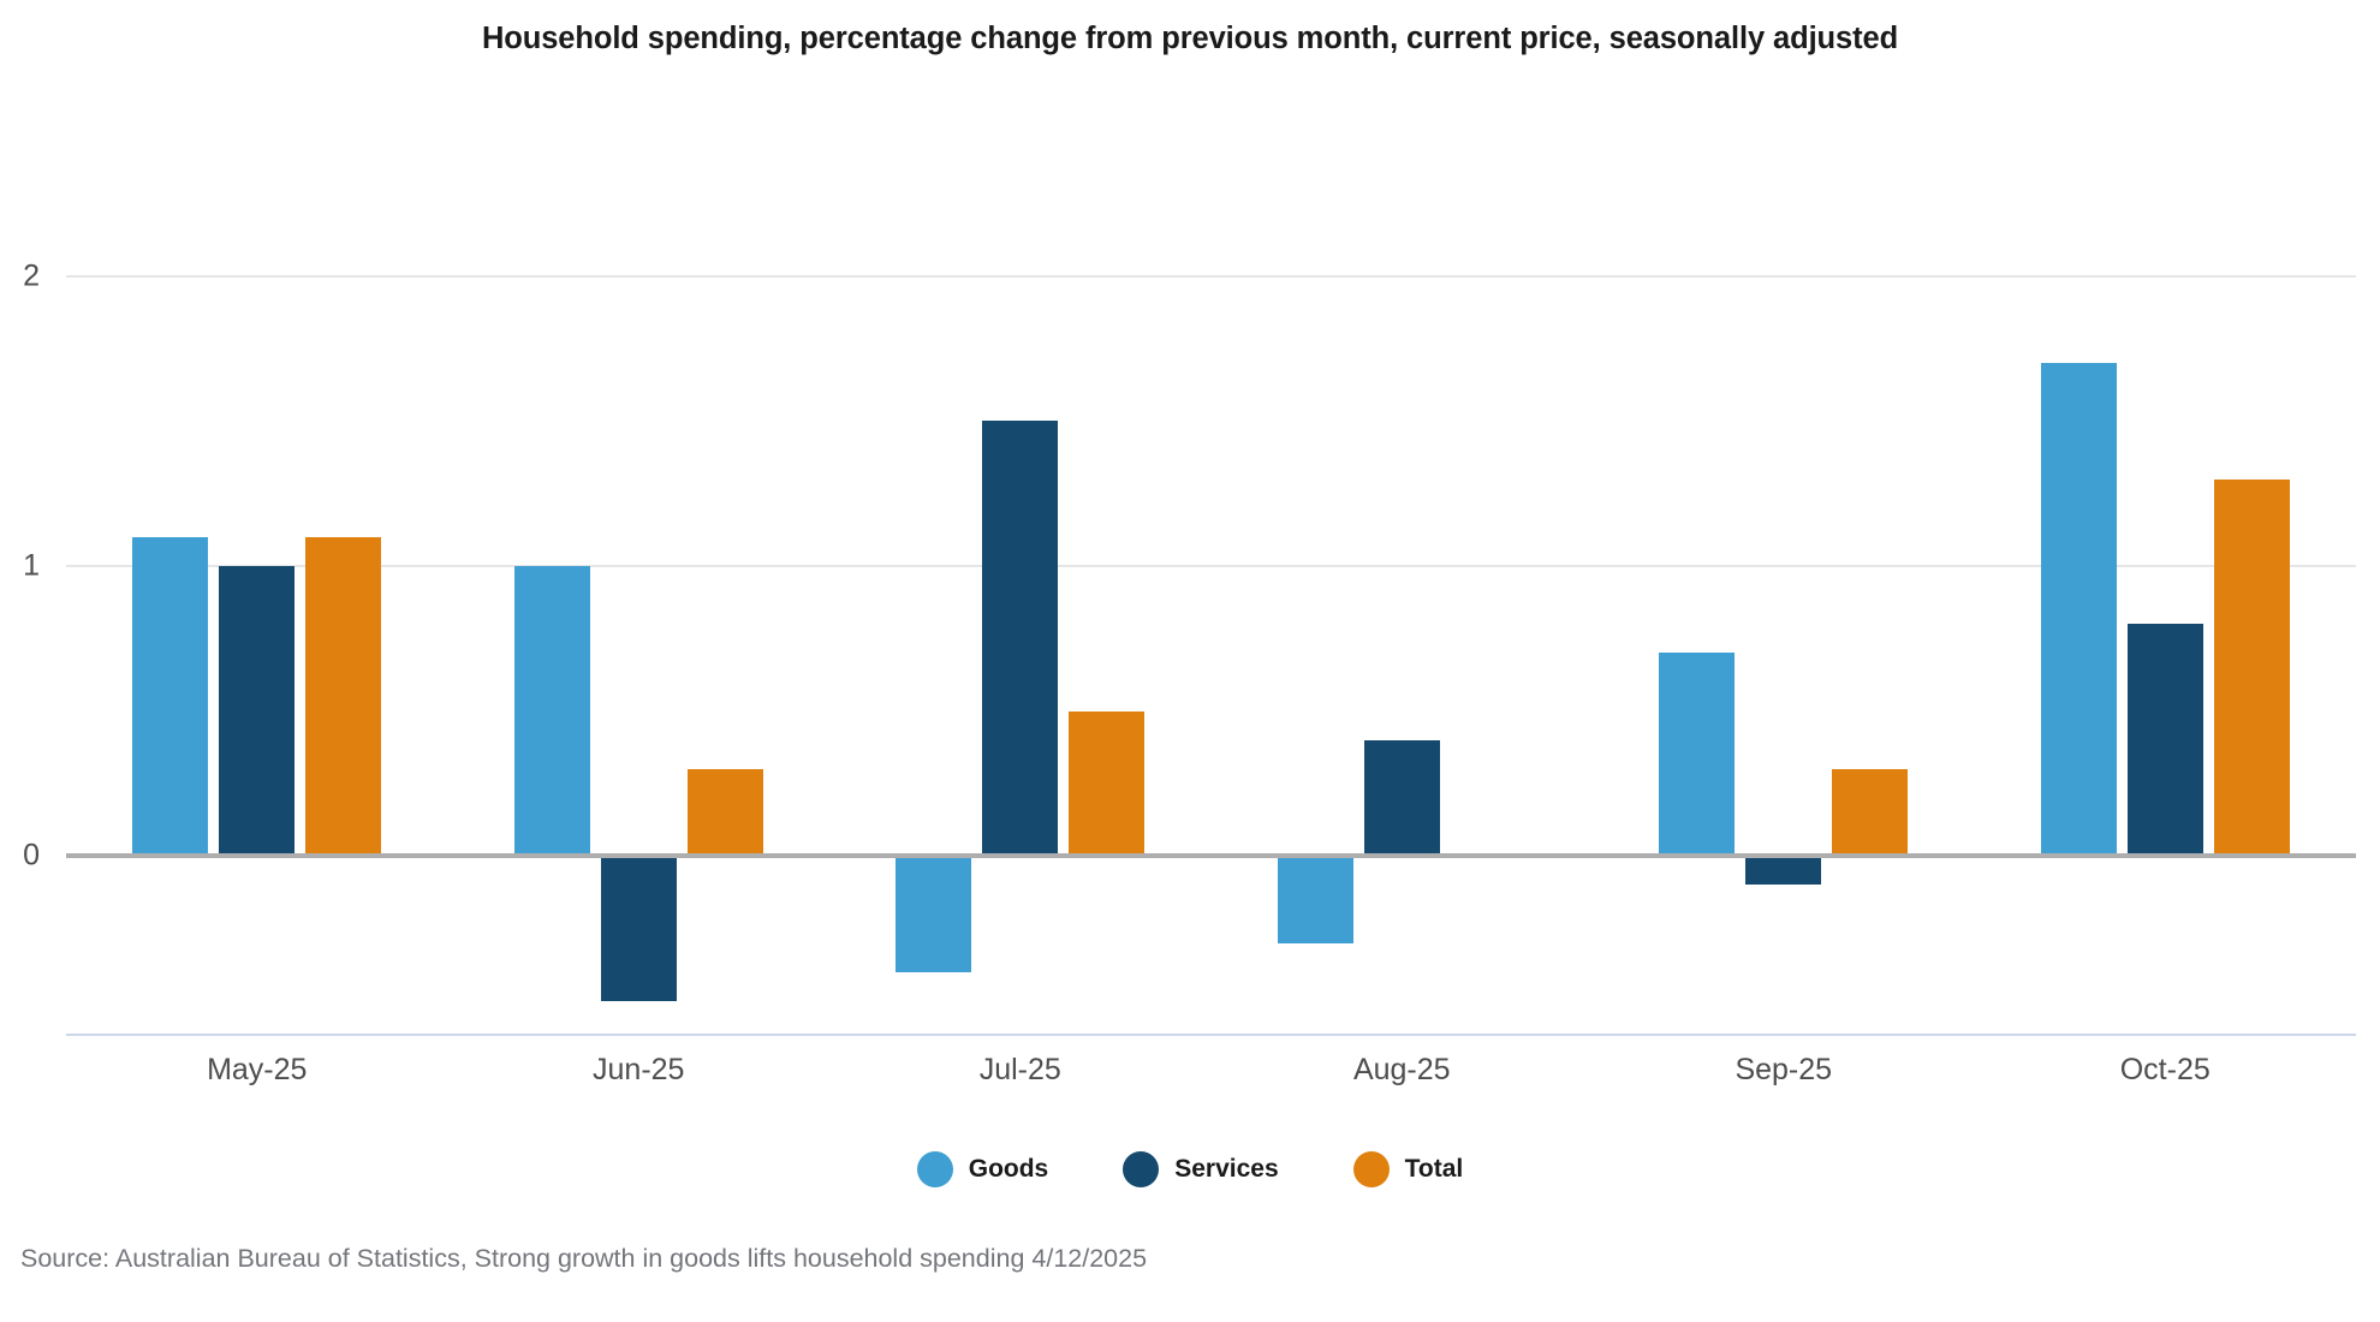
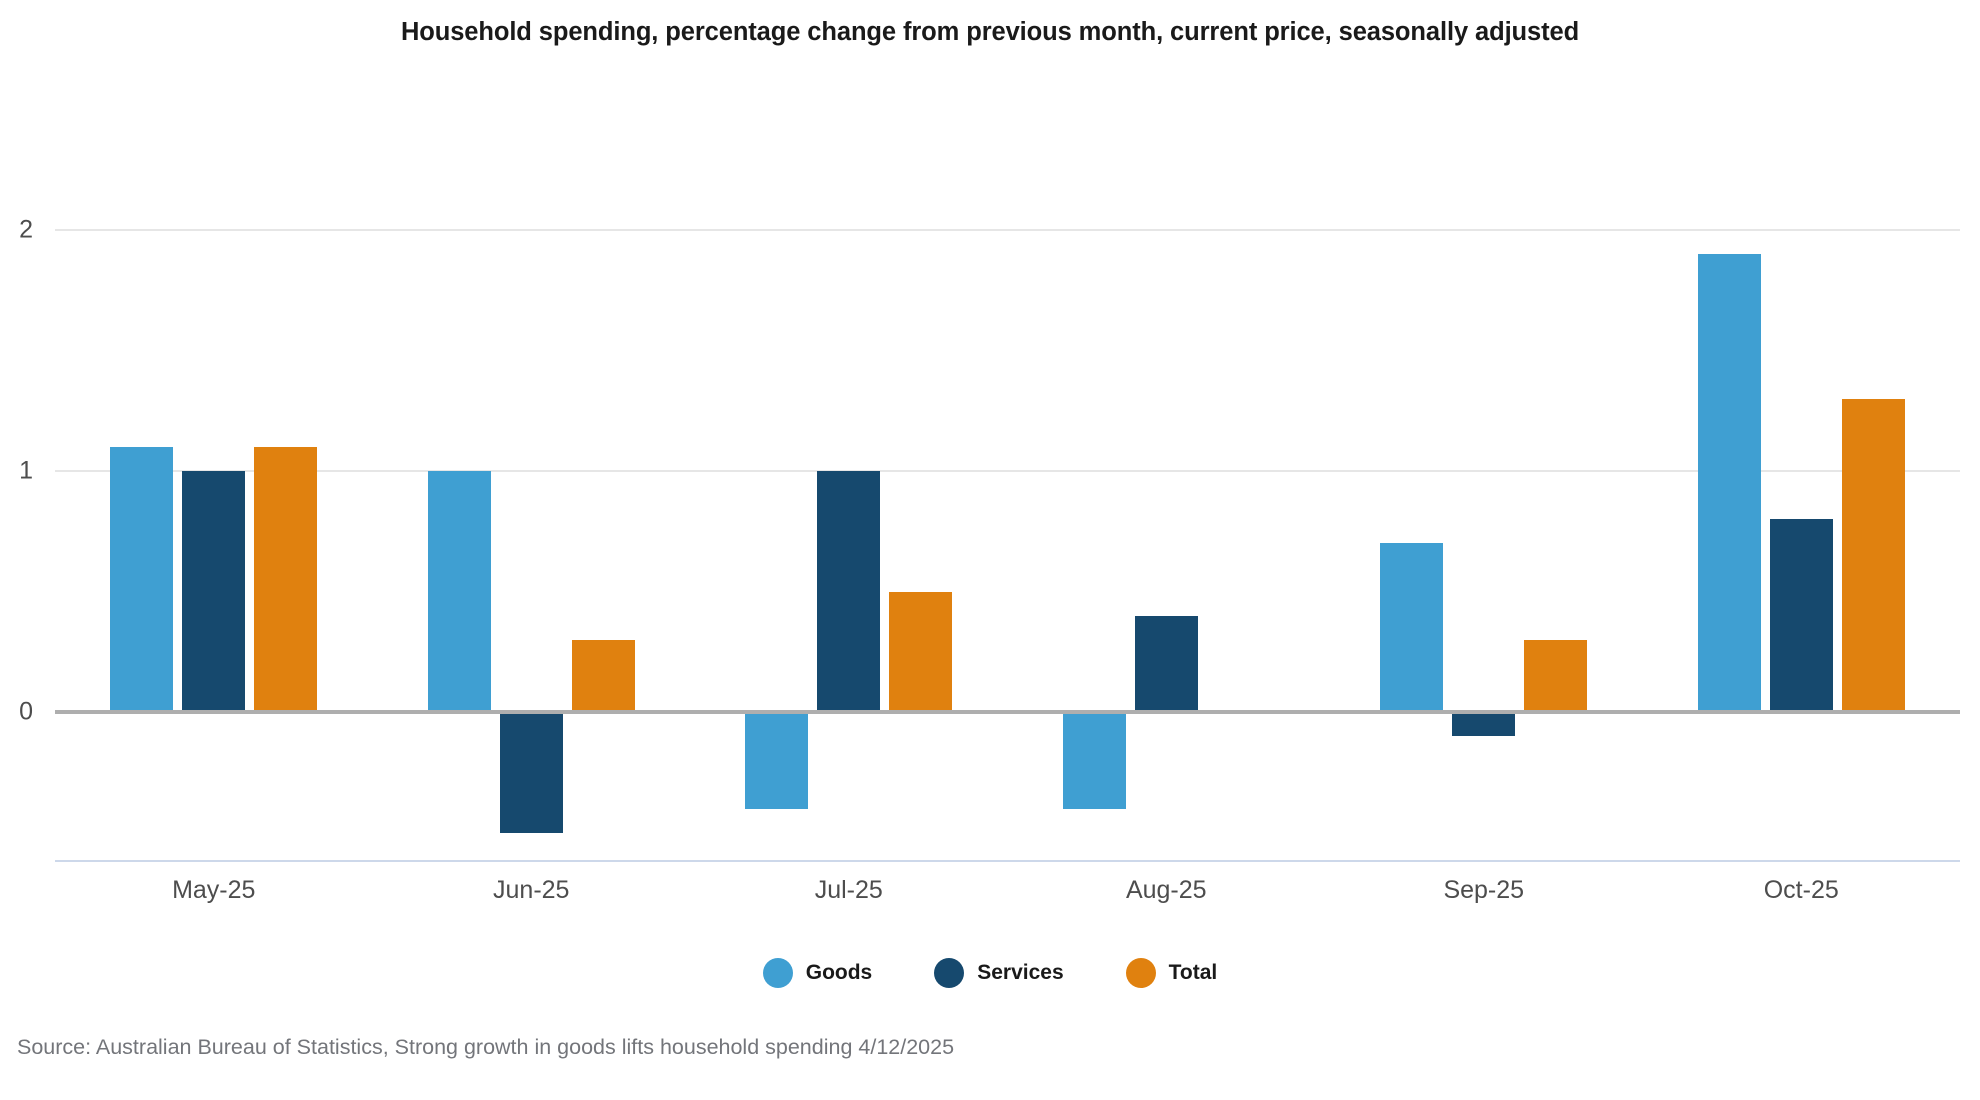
Services/Jul-25: 1.5 -> 1.0
Goods/Aug-25: -0.3 -> -0.4
Goods/Oct-25: 1.7 -> 1.9
